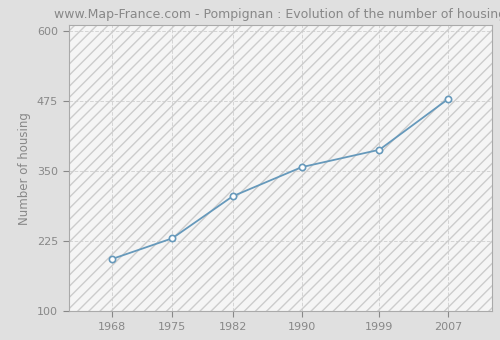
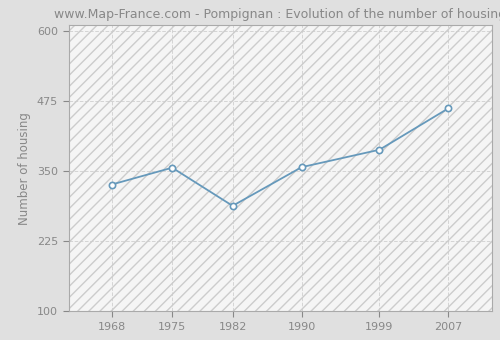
1968: 193 -> 326
1975: 230 -> 356
1982: 305 -> 288
2007: 479 -> 462
